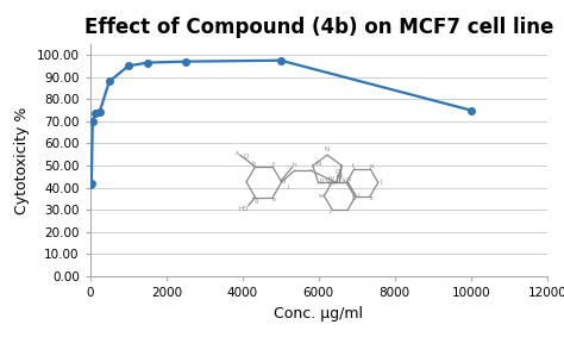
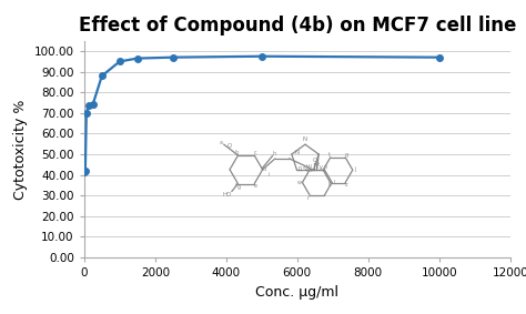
10000: 75 -> 97
